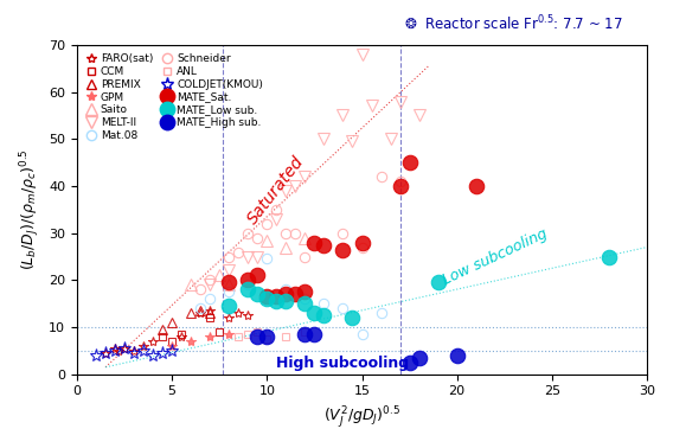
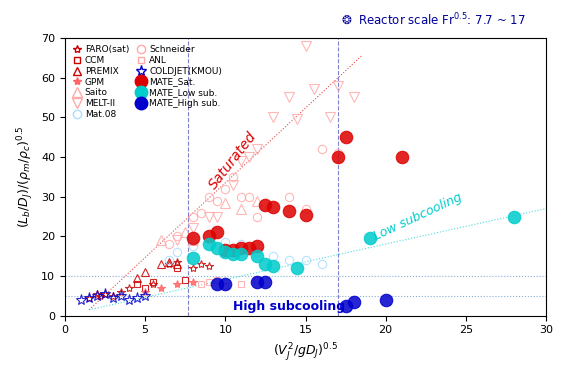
Mat.08/10: 24.5 -> 18.5
Mat.08/15: 8.5 -> 14.0
MATE_Sat./15: 28.0 -> 25.5
